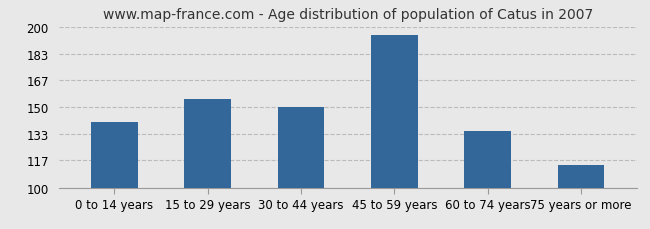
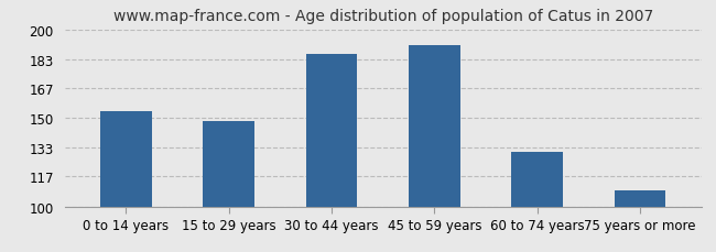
0 to 14 years: 141 -> 154
15 to 29 years: 155 -> 148
30 to 44 years: 150 -> 186
45 to 59 years: 195 -> 191
60 to 74 years: 135 -> 131
75 years or more: 114 -> 109
